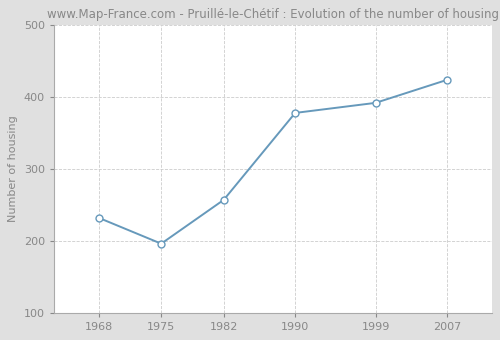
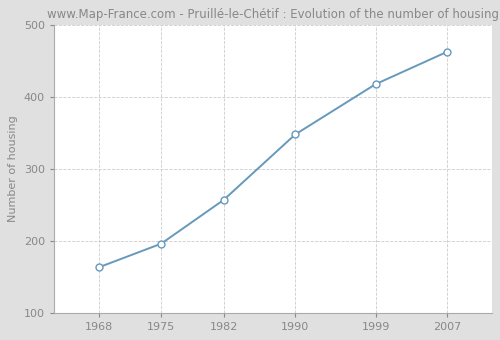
1968: 232 -> 163
1990: 378 -> 348
1999: 392 -> 418
2007: 424 -> 463
